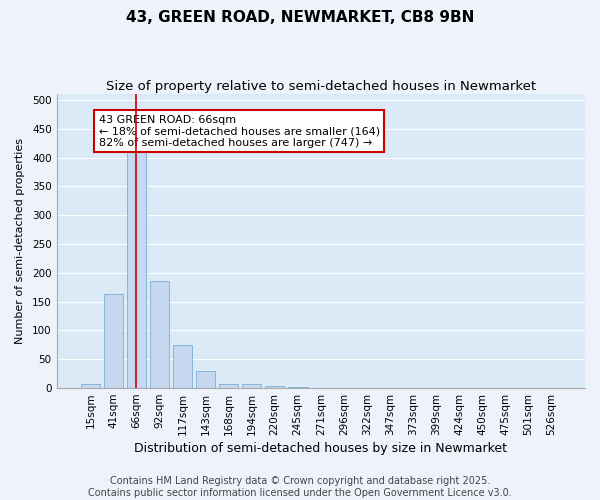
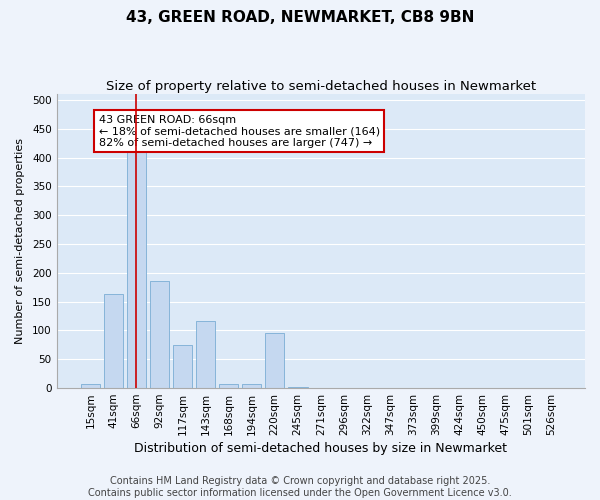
143sqm: 30 -> 116
220sqm: 3 -> 96
